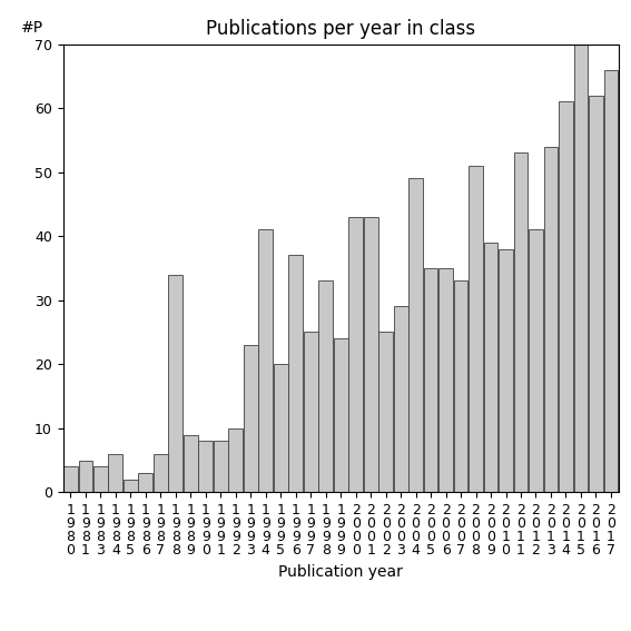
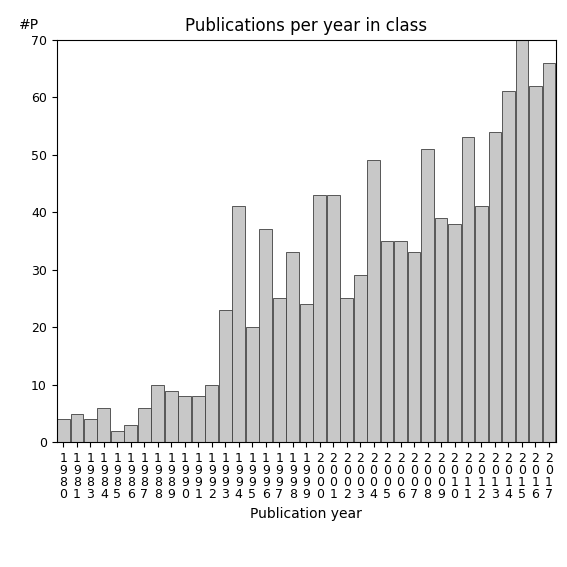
1 9 8 8: 34 -> 10
